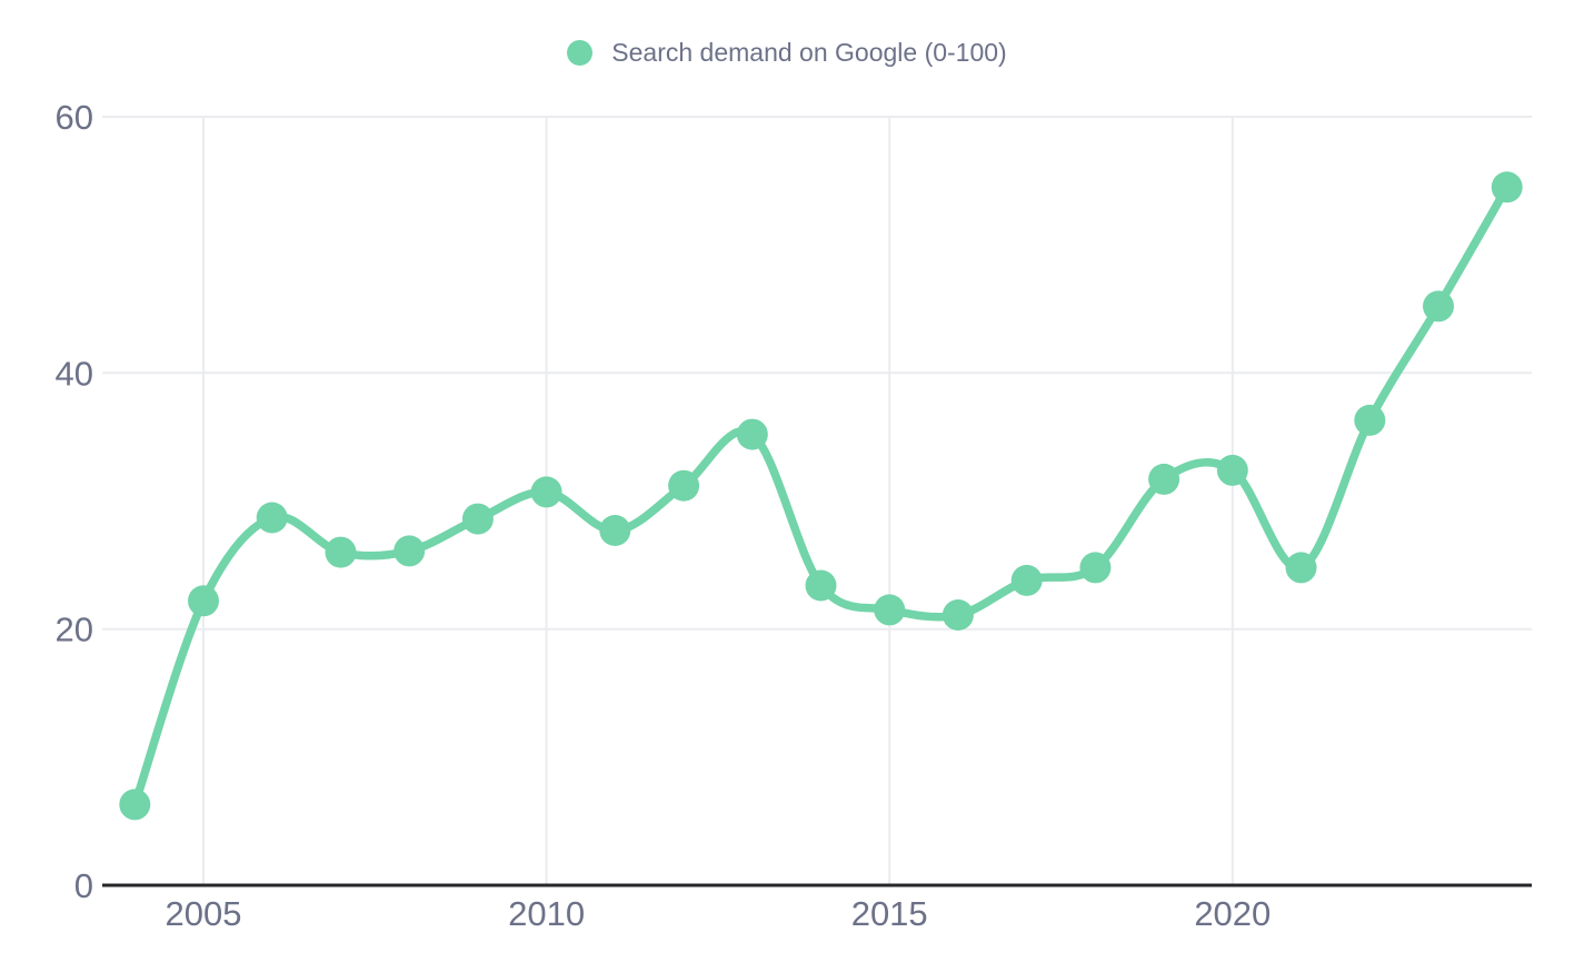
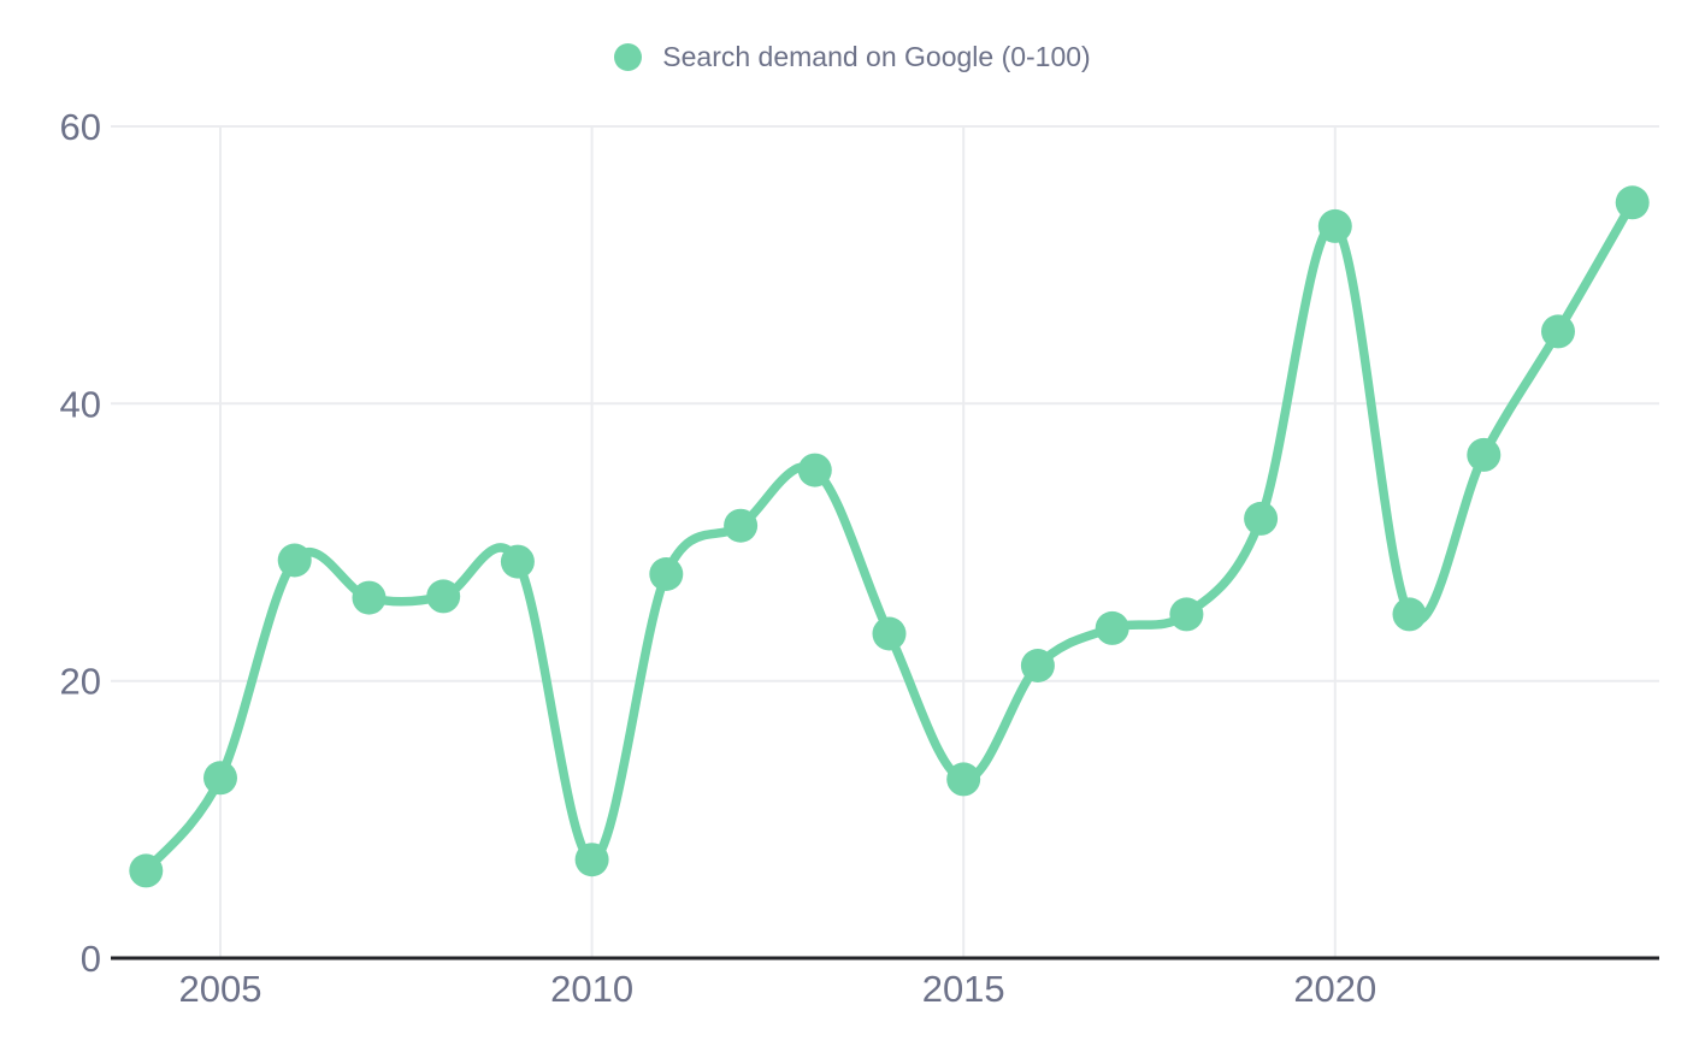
2005: 22.2 -> 13.0
2010: 30.7 -> 7.1
2015: 21.5 -> 12.9
2020: 32.4 -> 52.8
